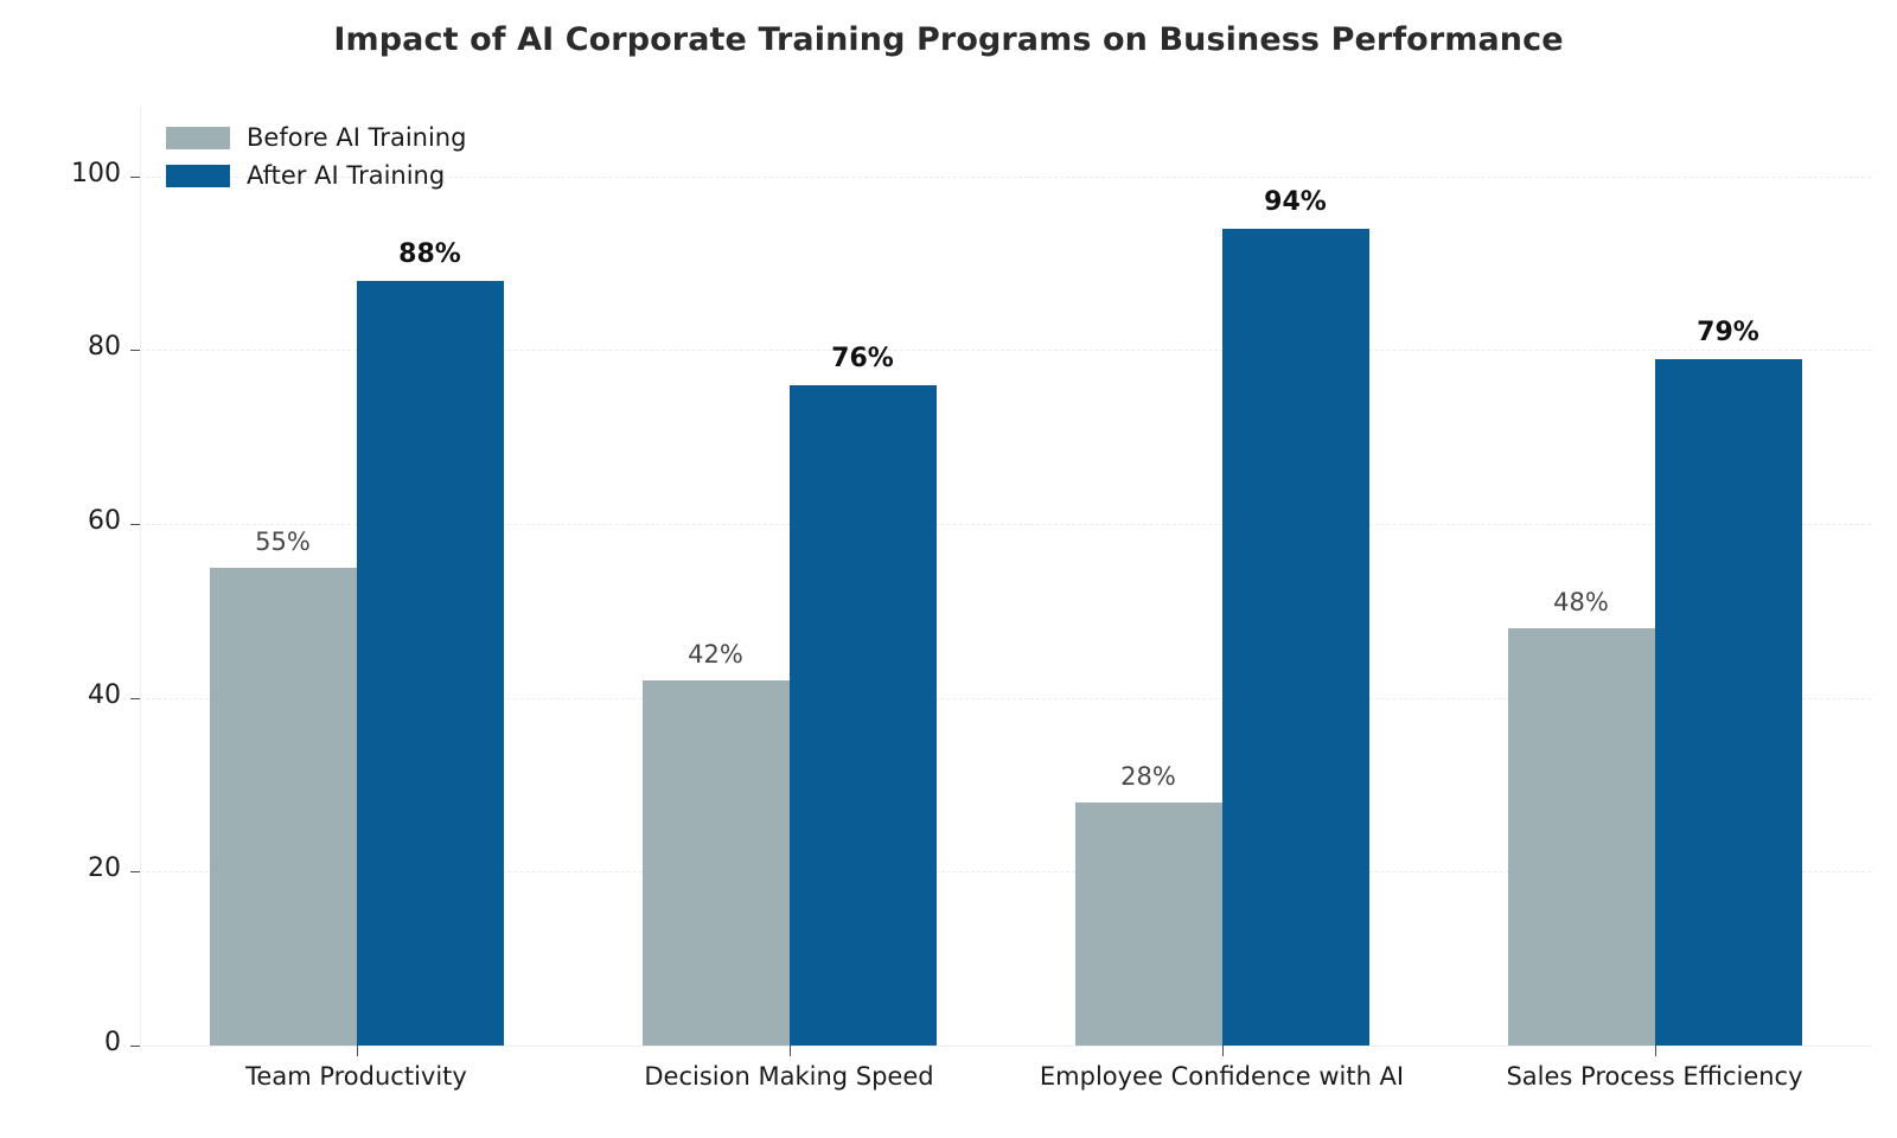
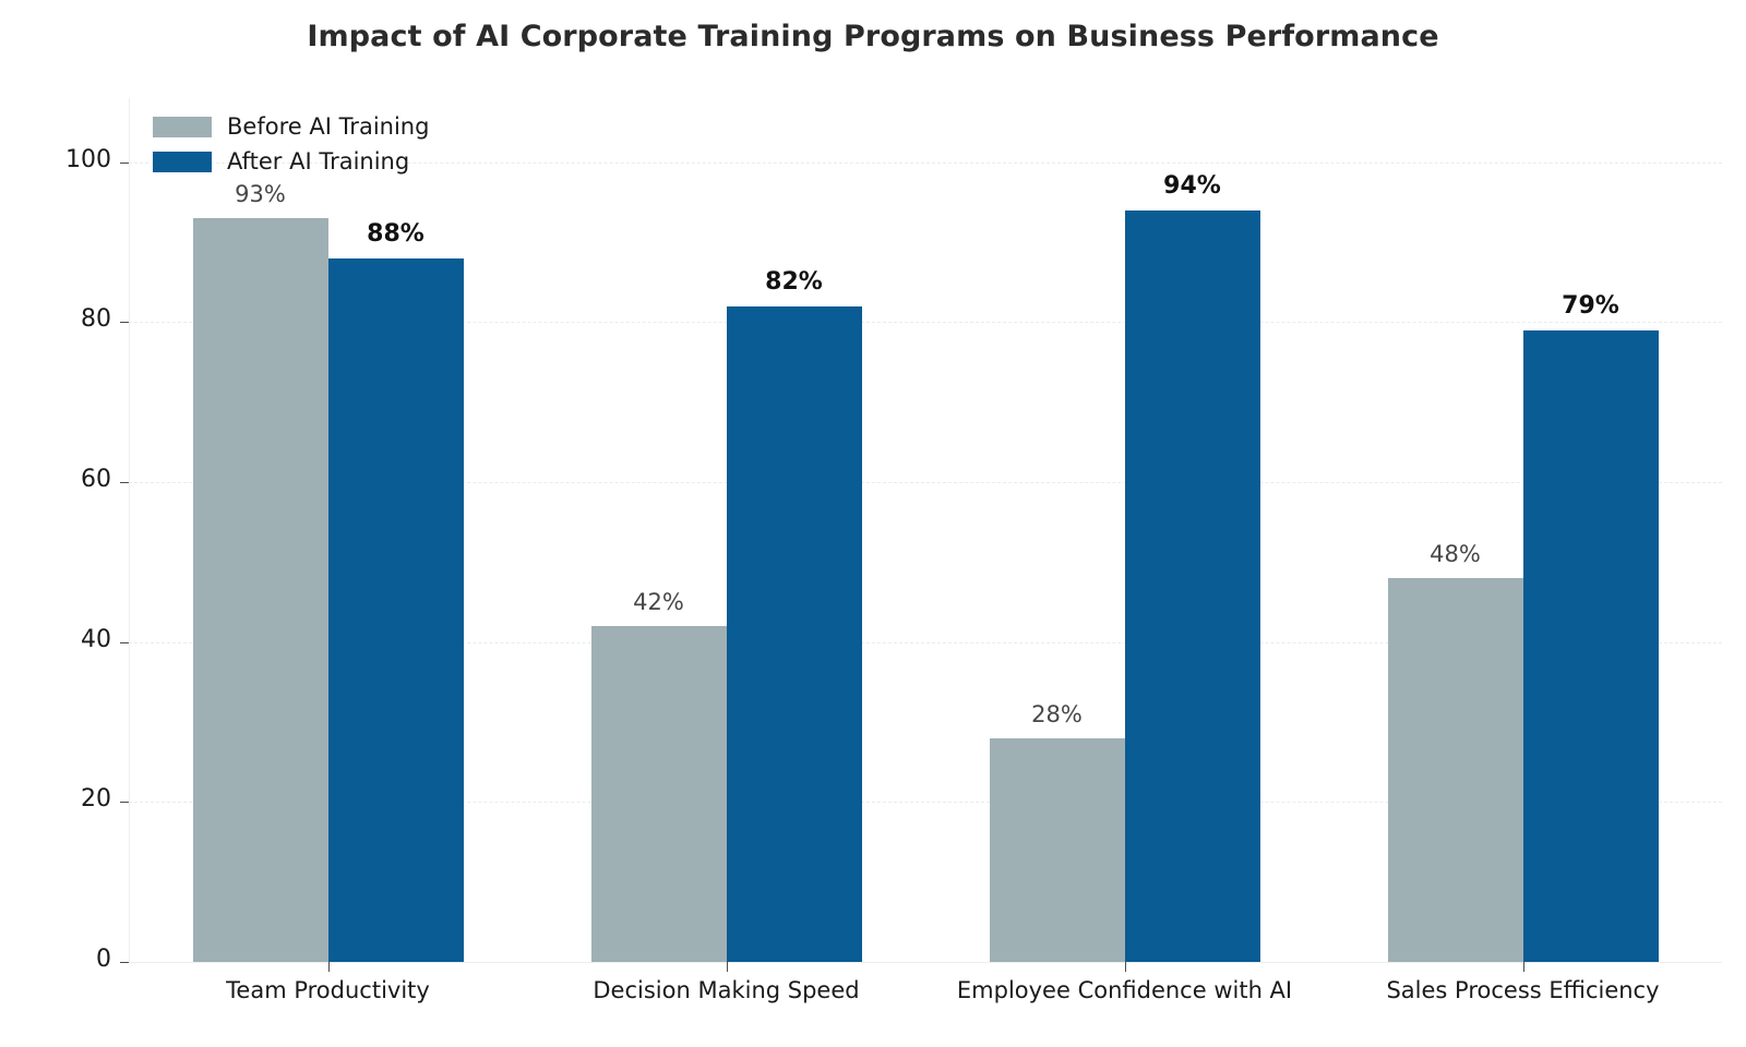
Before AI Training/Team Productivity: 55% -> 93%
After AI Training/Decision Making Speed: 76% -> 82%
